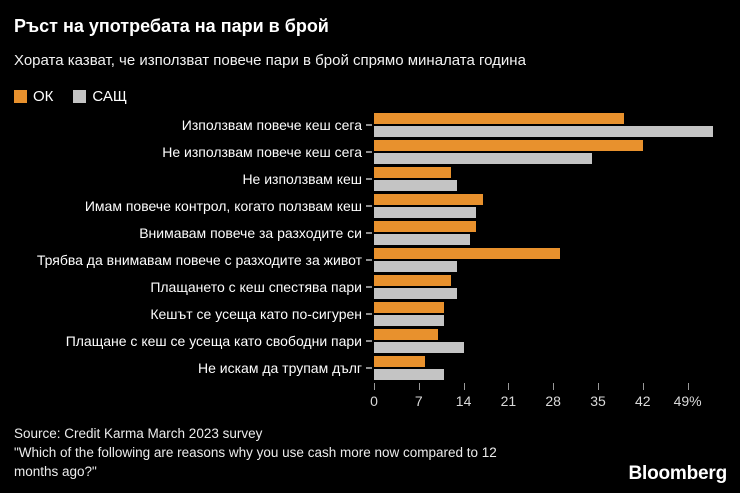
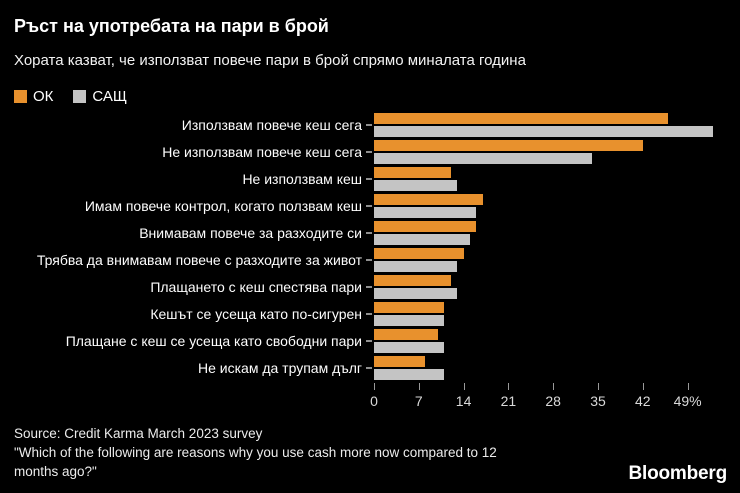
ОК/Използвам повече кеш сега: 39% -> 46%
ОК/Трябва да внимавам повече с разходите за живот: 29% -> 14%
САЩ/Плащане с кеш се усеща като свободни пари: 14% -> 11%
